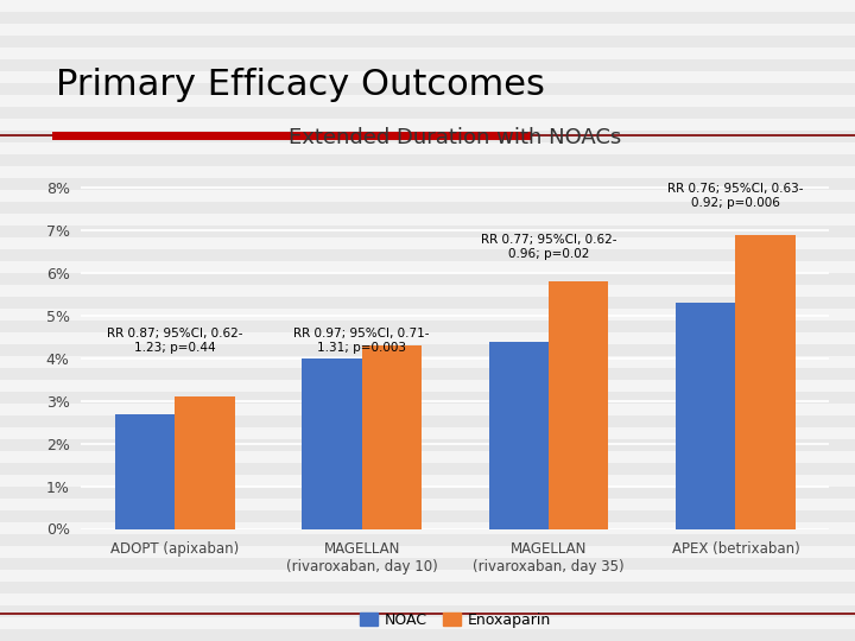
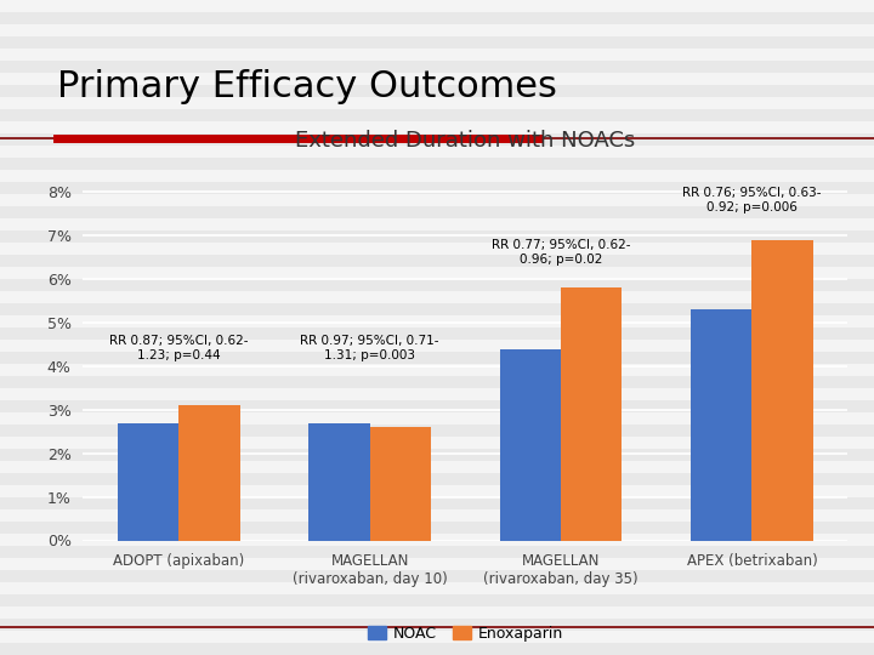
NOAC/MAGELLAN (rivaroxaban, day 10): 4.0% -> 2.7%
Enoxaparin/MAGELLAN (rivaroxaban, day 10): 4.3% -> 2.6%
